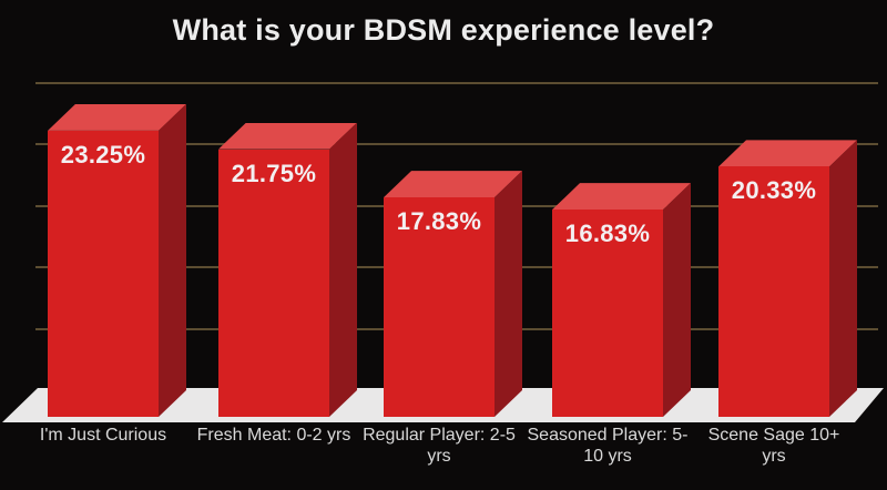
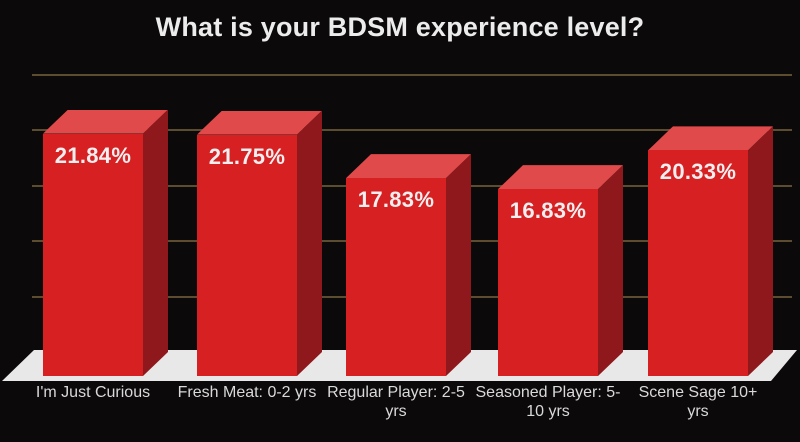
I'm Just Curious: 23.25% -> 21.84%
